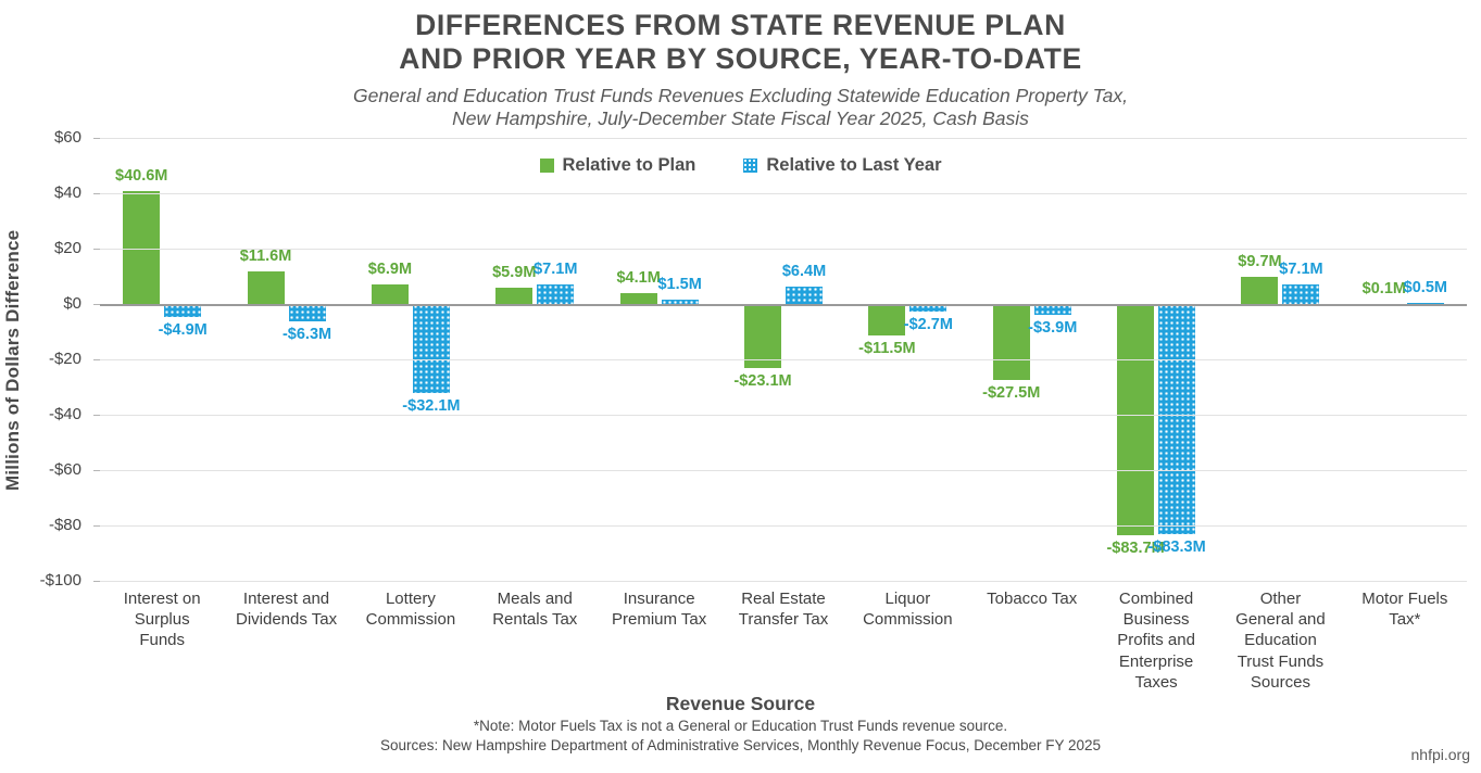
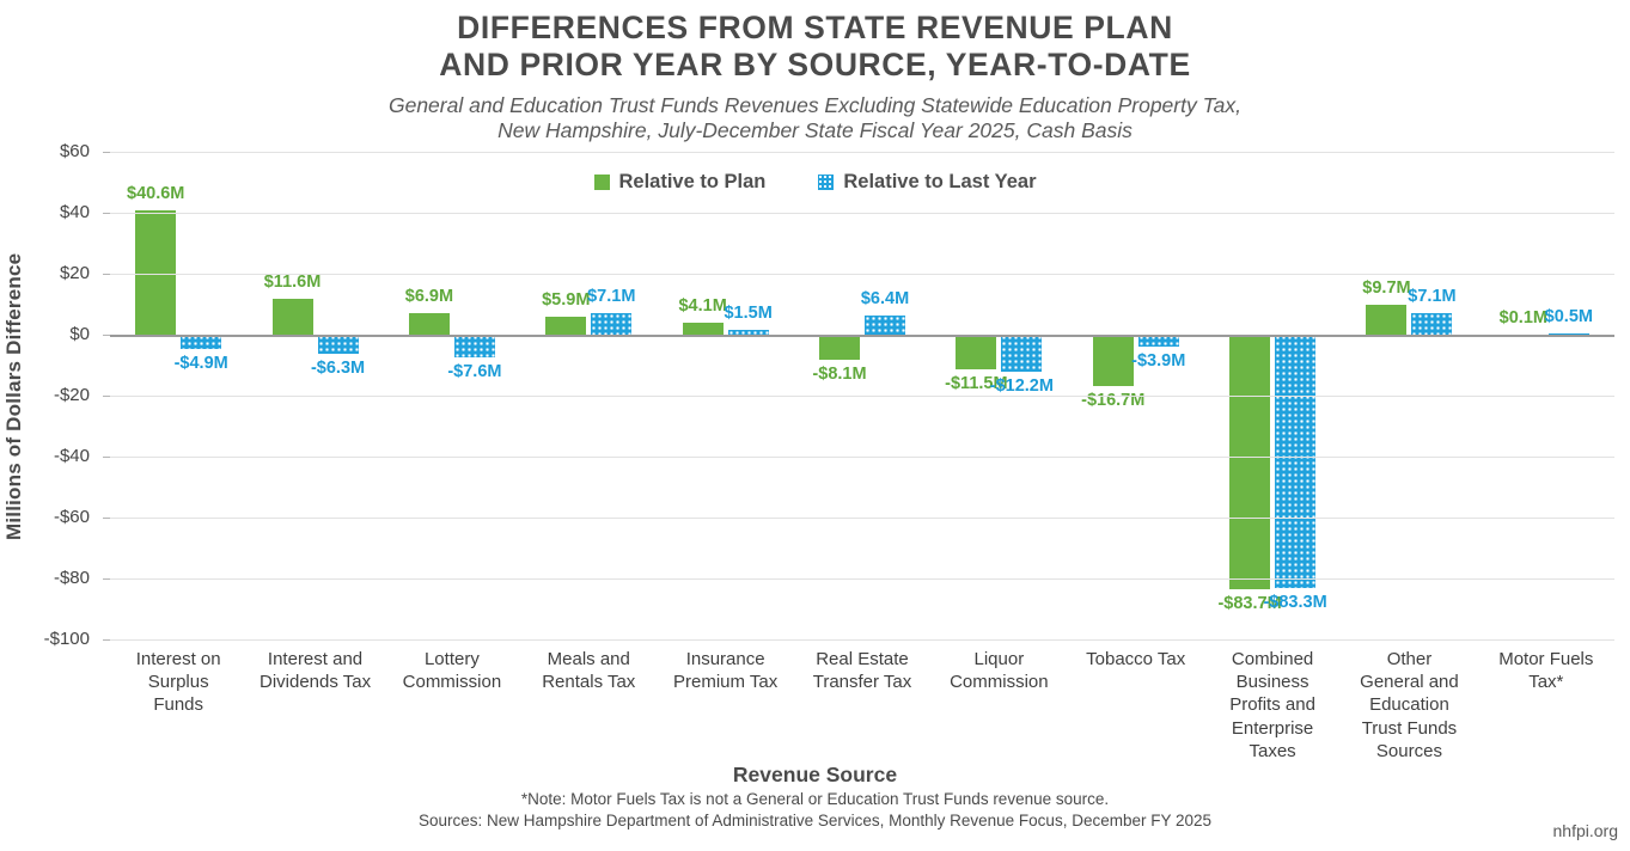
Relative to Last Year/Lottery Commission: -$32.1M -> -$7.6M
Relative to Plan/Real Estate Transfer Tax: -$23.1M -> -$8.1M
Relative to Last Year/Liquor Commission: -$2.7M -> -$12.2M
Relative to Plan/Tobacco Tax: -$27.5M -> -$16.7M
